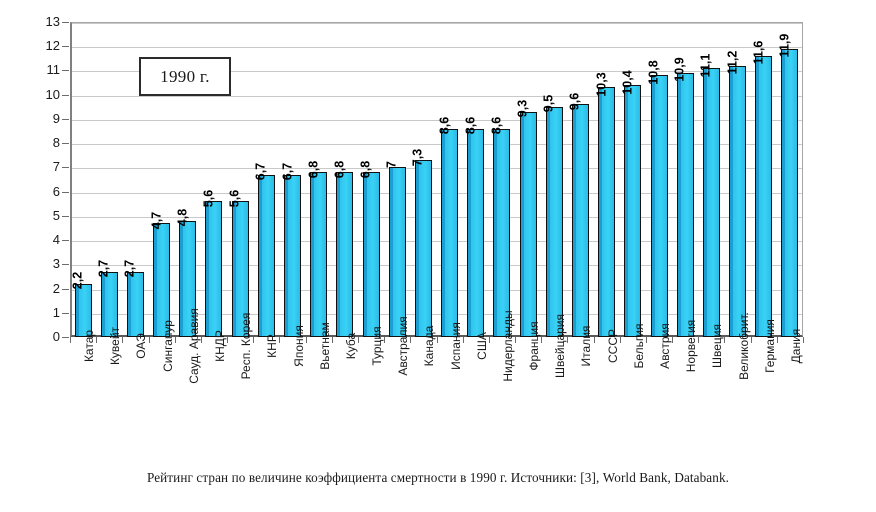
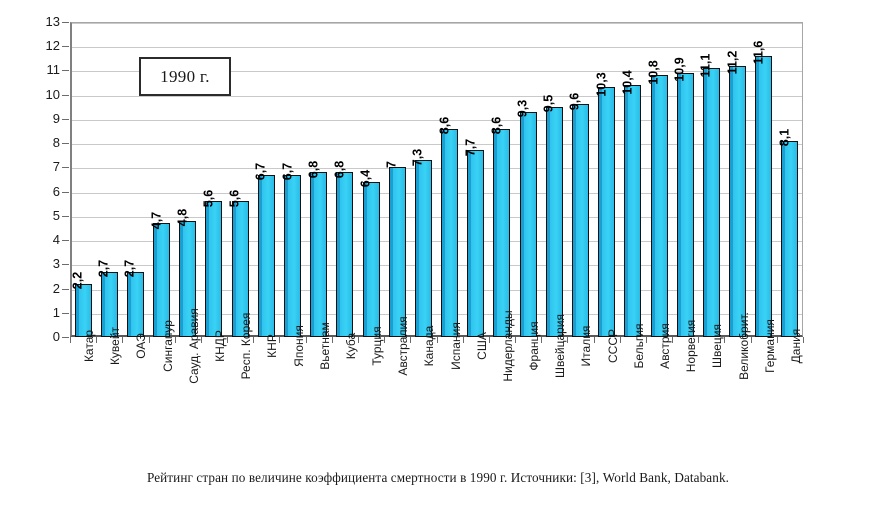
Турция: 6,8 -> 6,4
США: 8,6 -> 7,7
Дания: 11,9 -> 8,1
